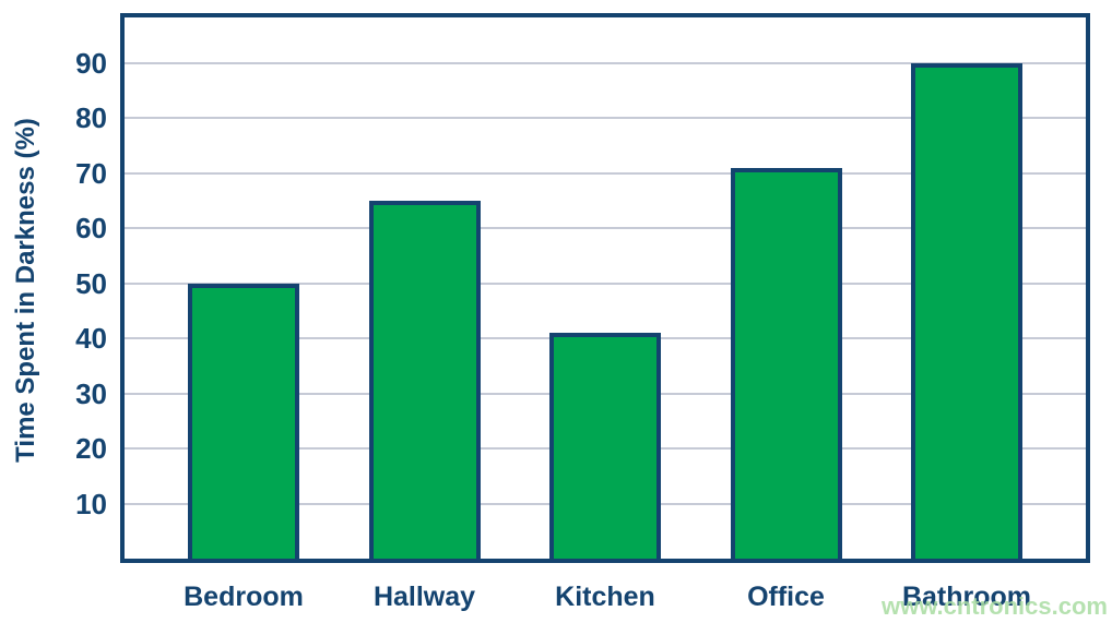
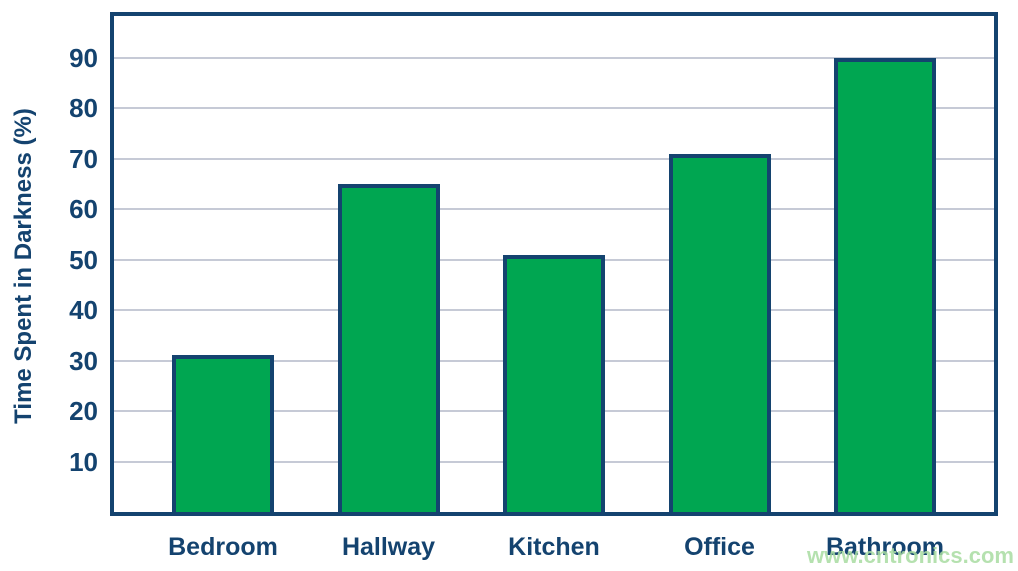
Bedroom: 50 -> 31
Kitchen: 41 -> 51
